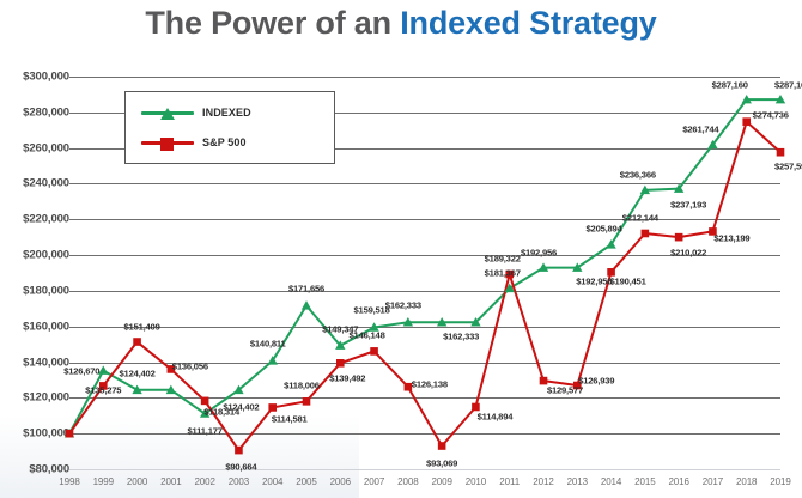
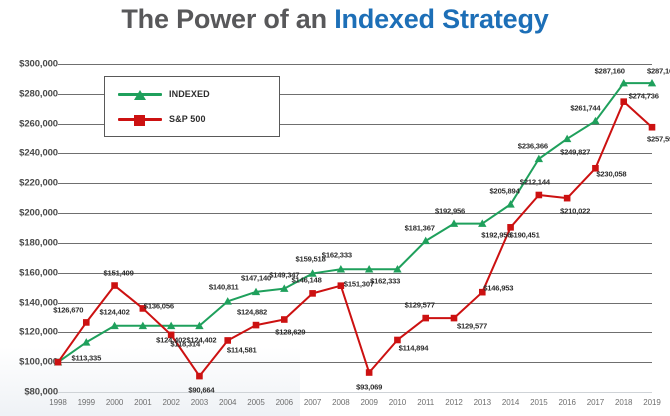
INDEXED/1999: $135,275 -> $113,335
INDEXED/2002: $111,177 -> $124,402
INDEXED/2005: $171,656 -> $147,140
S&P 500/2005: $118,006 -> $124,882
S&P 500/2006: $139,492 -> $128,629
S&P 500/2008: $126,138 -> $151,307
S&P 500/2011: $189,322 -> $129,577
S&P 500/2013: $126,939 -> $146,953
INDEXED/2016: $237,193 -> $249,827
S&P 500/2017: $213,199 -> $230,058
